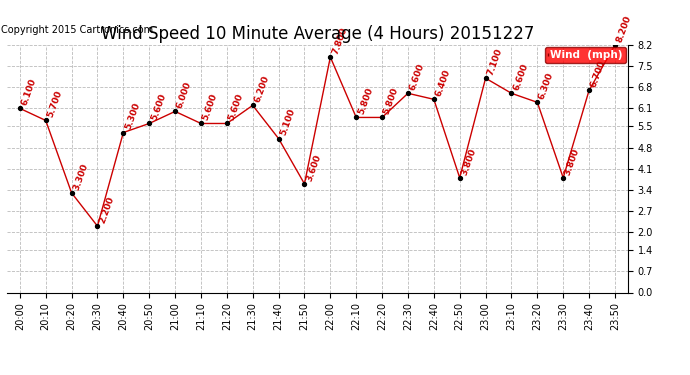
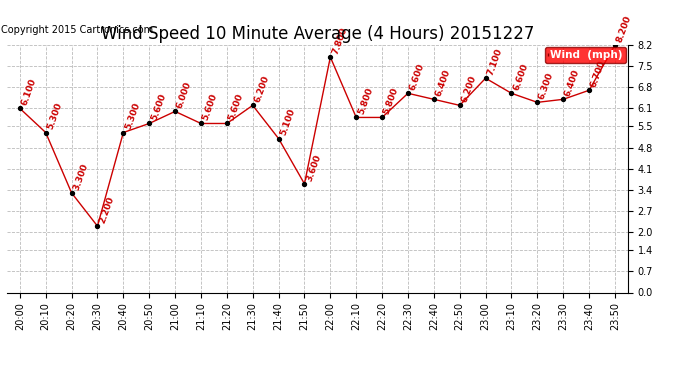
20:10: 5.700 -> 5.300
22:50: 3.800 -> 6.200
23:30: 3.800 -> 6.400
